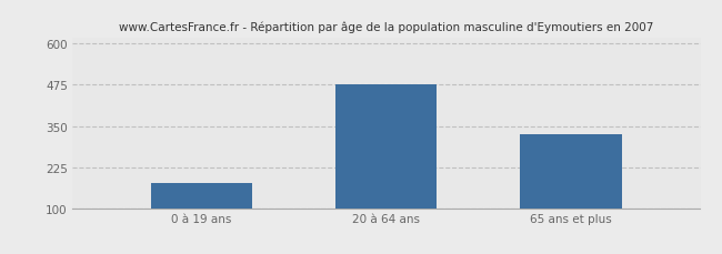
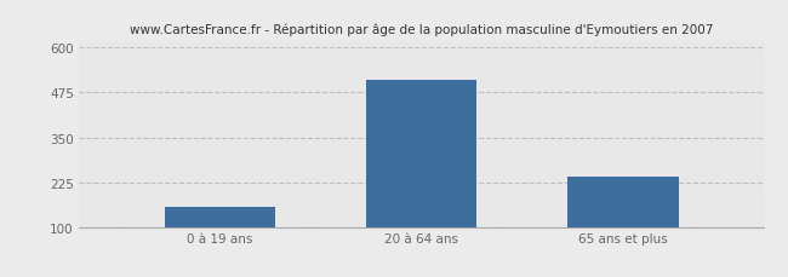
0 à 19 ans: 175 -> 155
20 à 64 ans: 475 -> 510
65 ans et plus: 325 -> 240
